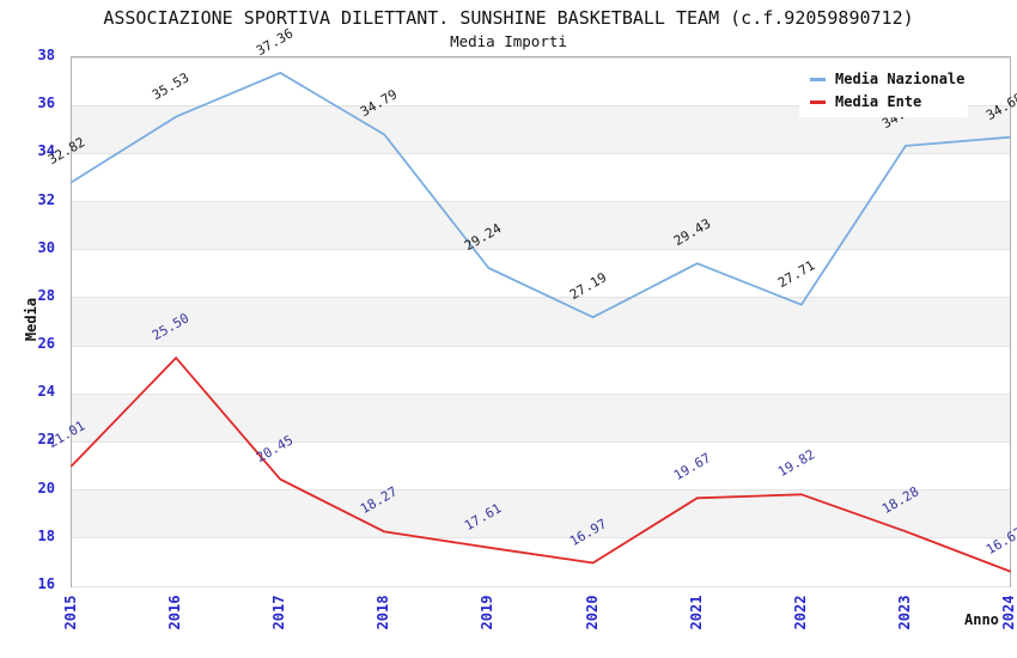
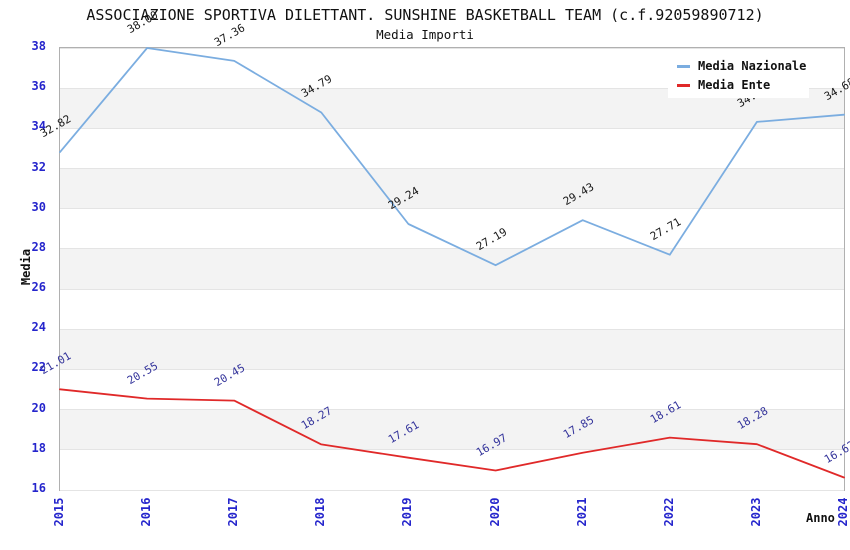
Media Nazionale/2016: 35.53 -> 38.00
Media Ente/2016: 25.50 -> 20.55
Media Ente/2021: 19.67 -> 17.85
Media Ente/2022: 19.82 -> 18.61
